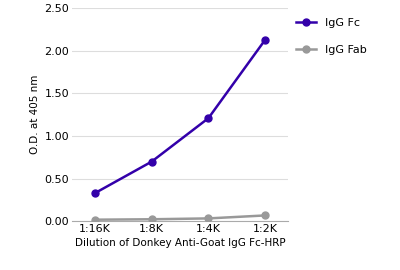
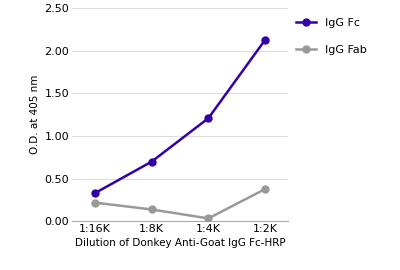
IgG Fab/1:16K: 0.02 -> 0.22
IgG Fab/1:8K: 0.03 -> 0.14
IgG Fab/1:2K: 0.07 -> 0.38
